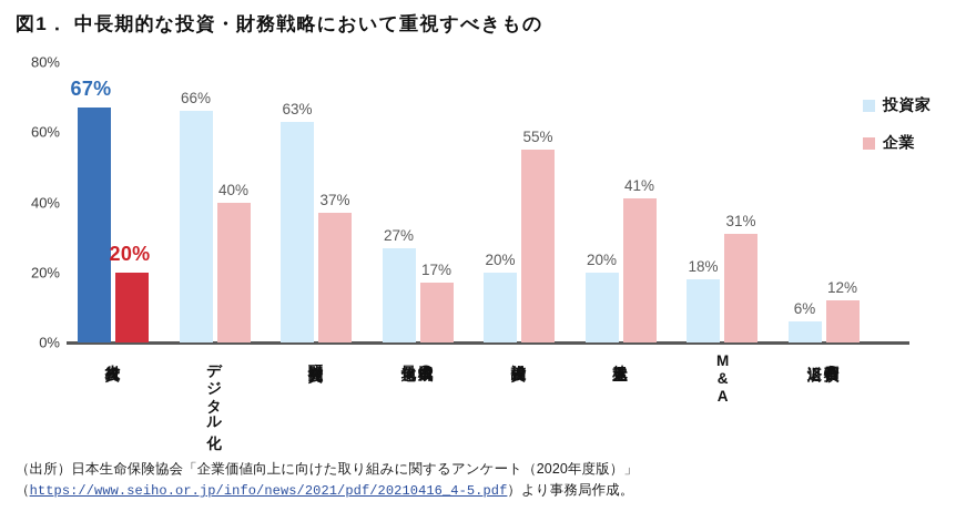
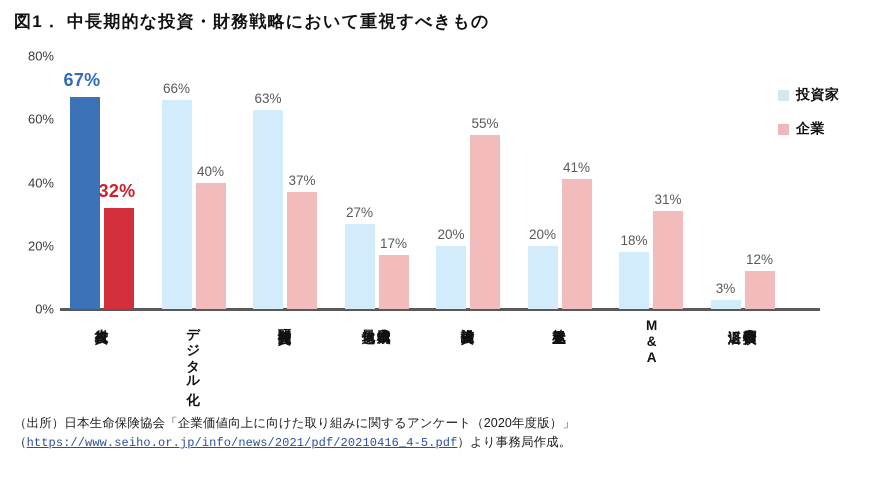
企業/人材投資: 20% -> 32%
投資家/有利子負債の返済: 6% -> 3%
